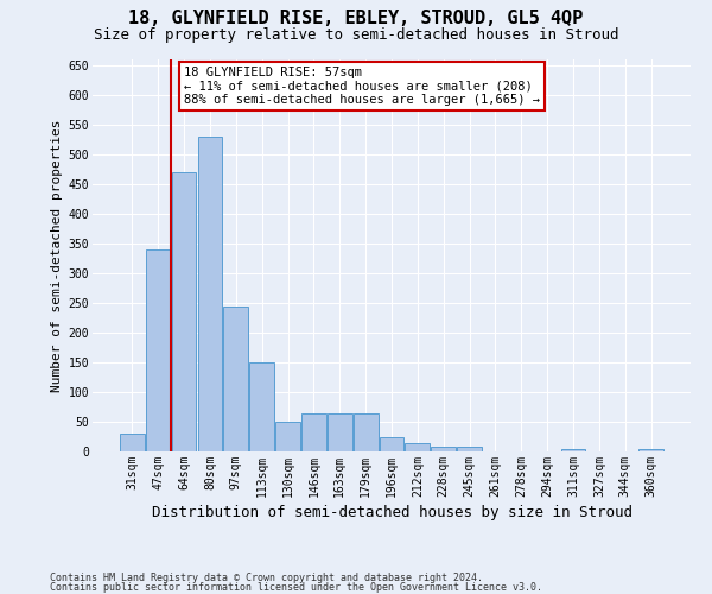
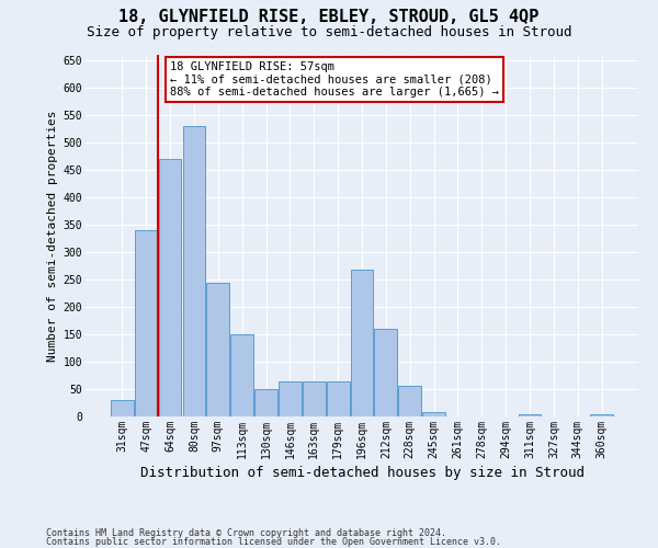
196sqm: 25 -> 268
212sqm: 15 -> 160
228sqm: 8 -> 56
